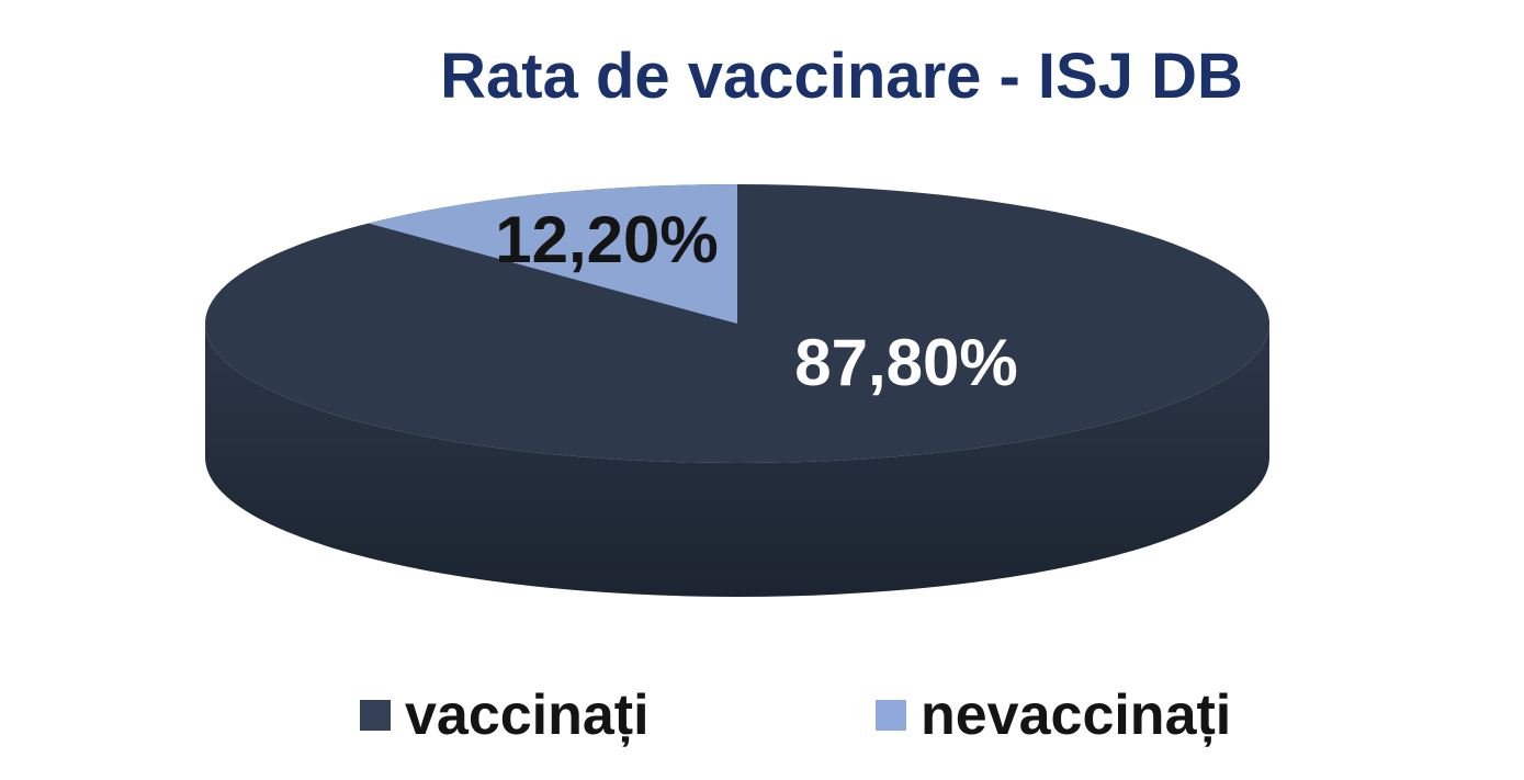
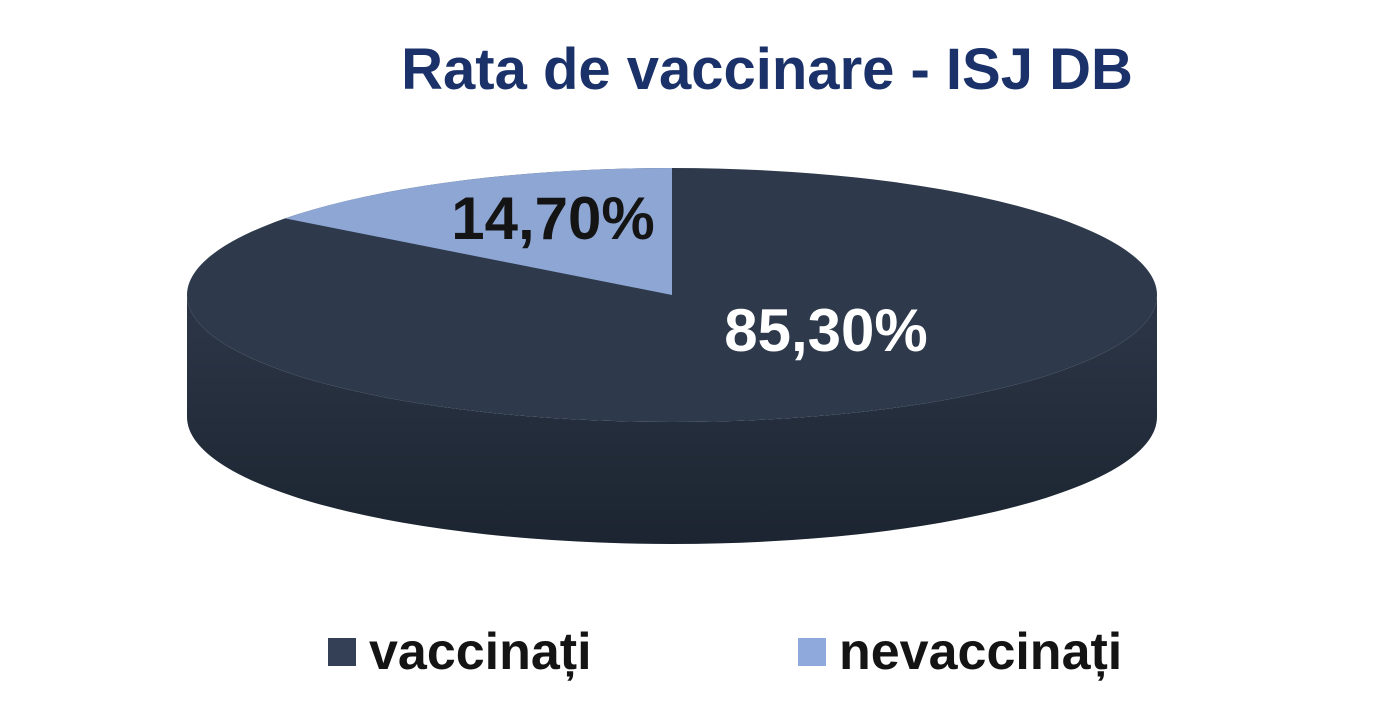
vaccinați: 87,80% -> 85,30%
nevaccinați: 12,20% -> 14,70%
